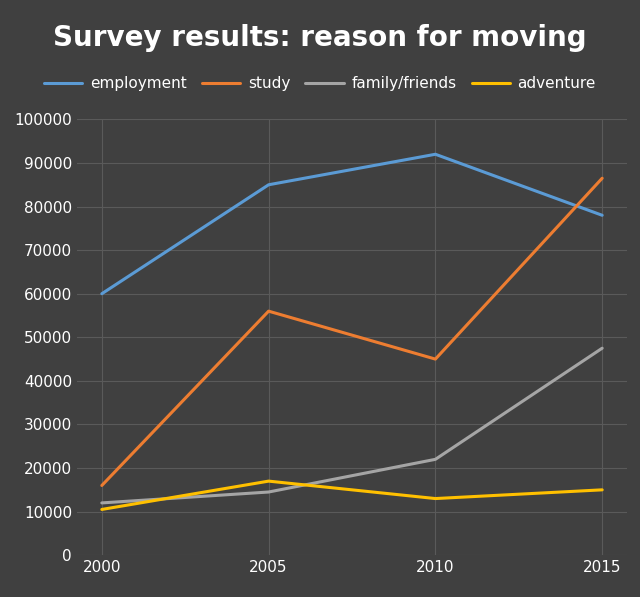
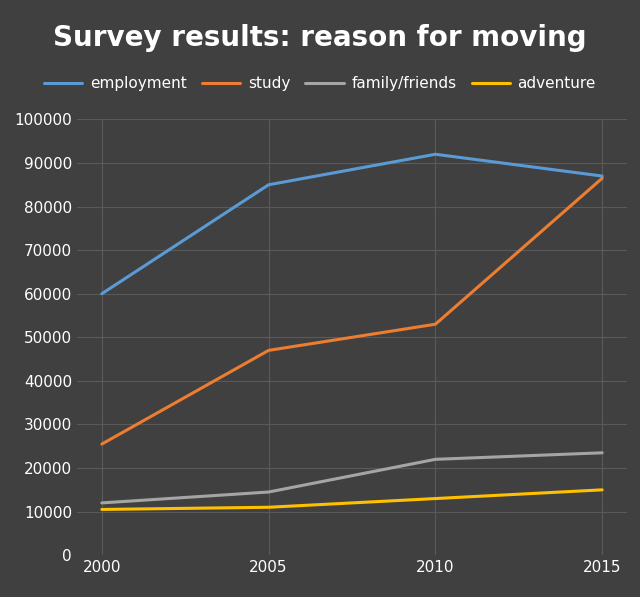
study/2000: 16000 -> 25500
study/2005: 56000 -> 47000
adventure/2005: 17000 -> 11000
study/2010: 45000 -> 53000
employment/2015: 78000 -> 87000
family/friends/2015: 47500 -> 23500
